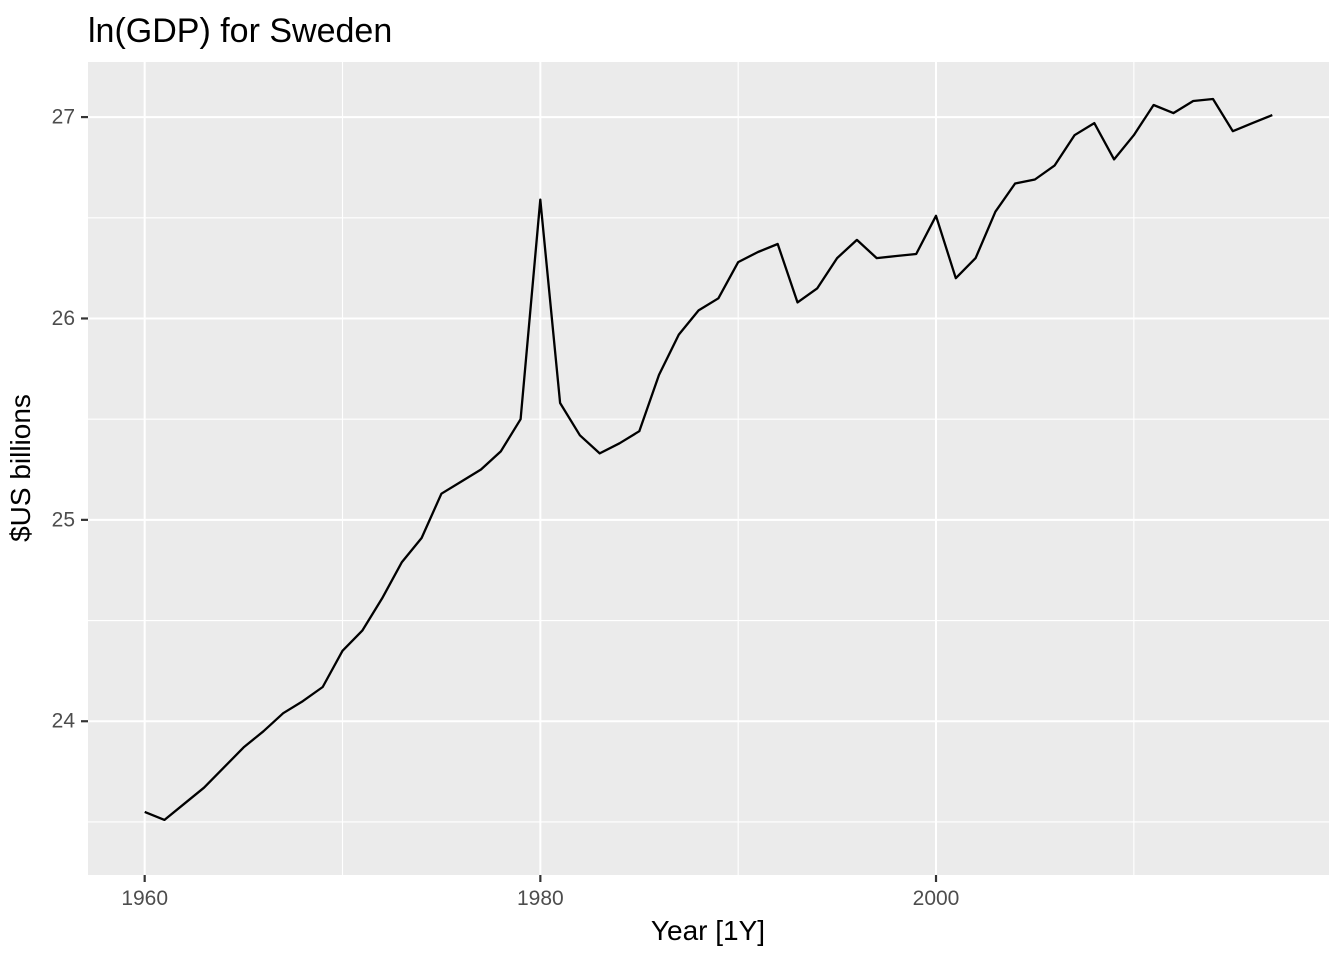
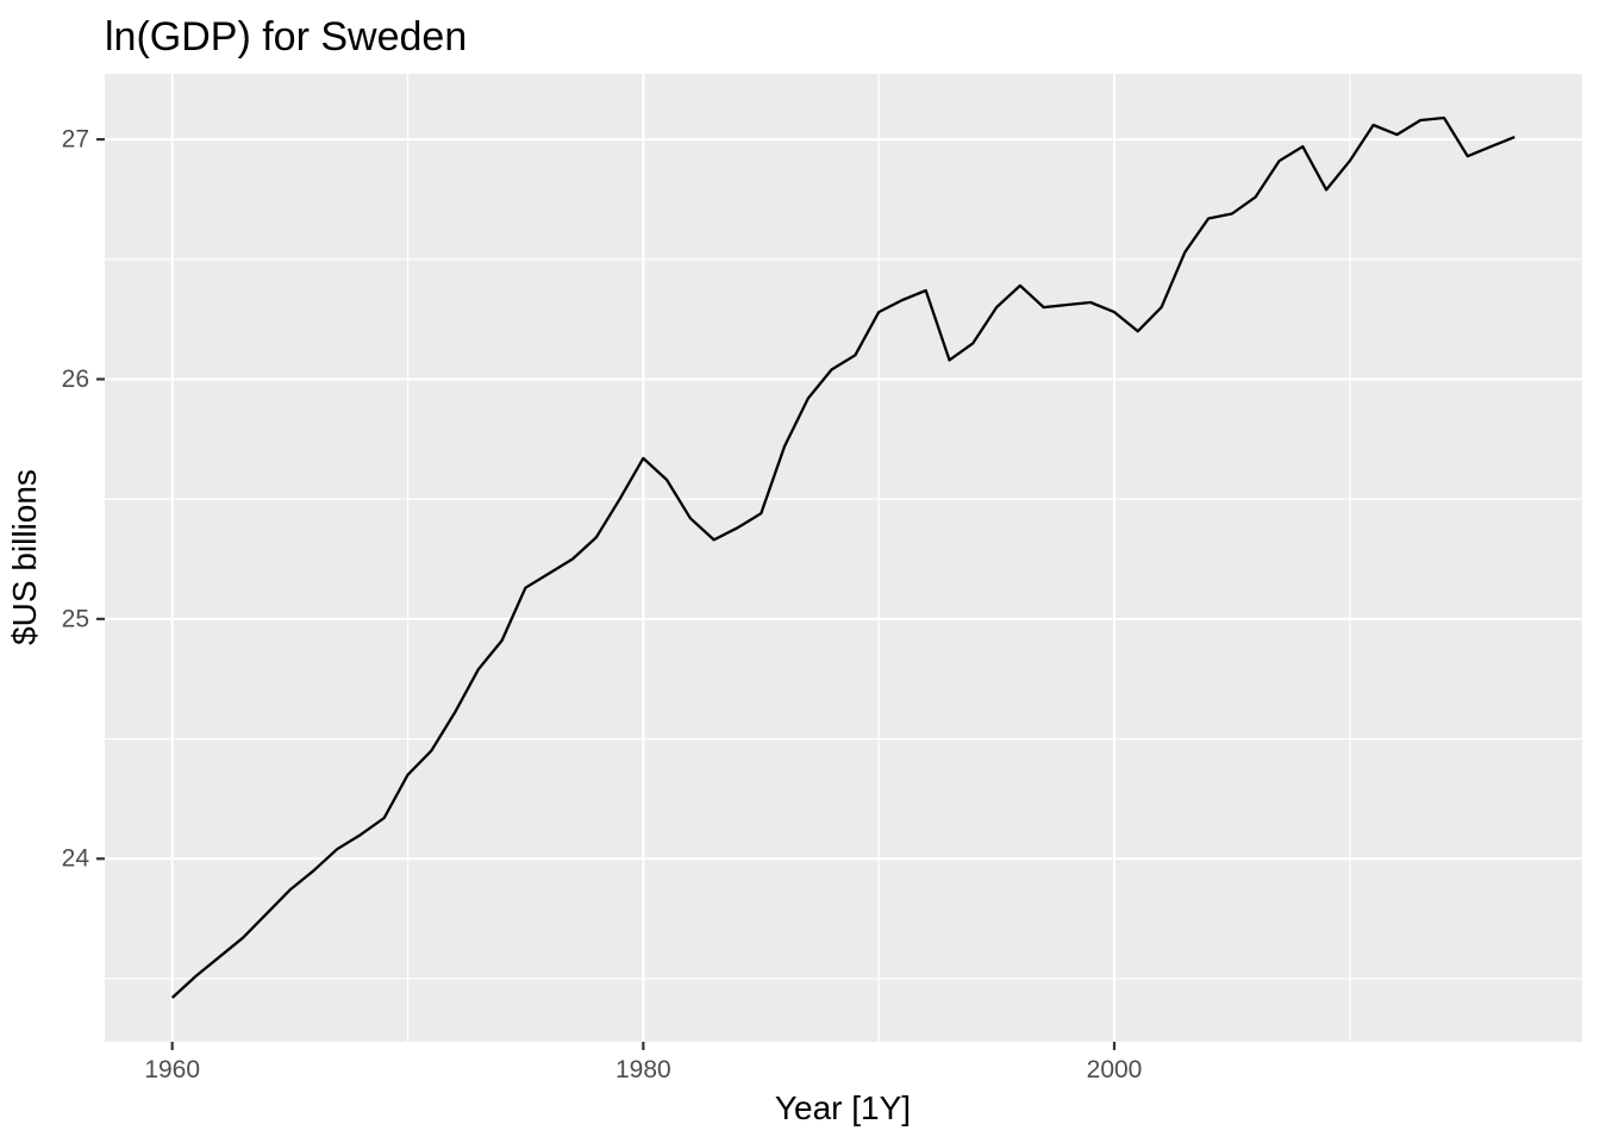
1960: 23.55 -> 23.42
1980: 26.59 -> 25.67
2000: 26.51 -> 26.28
